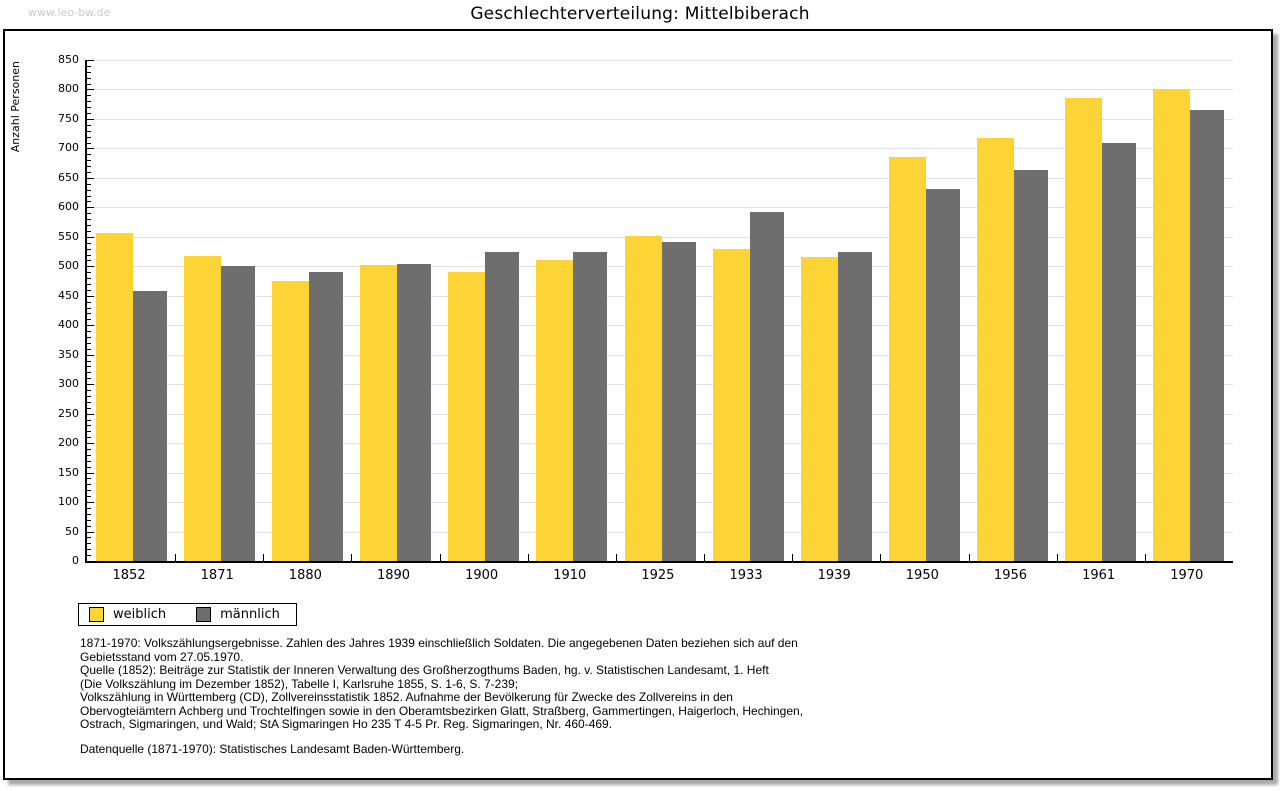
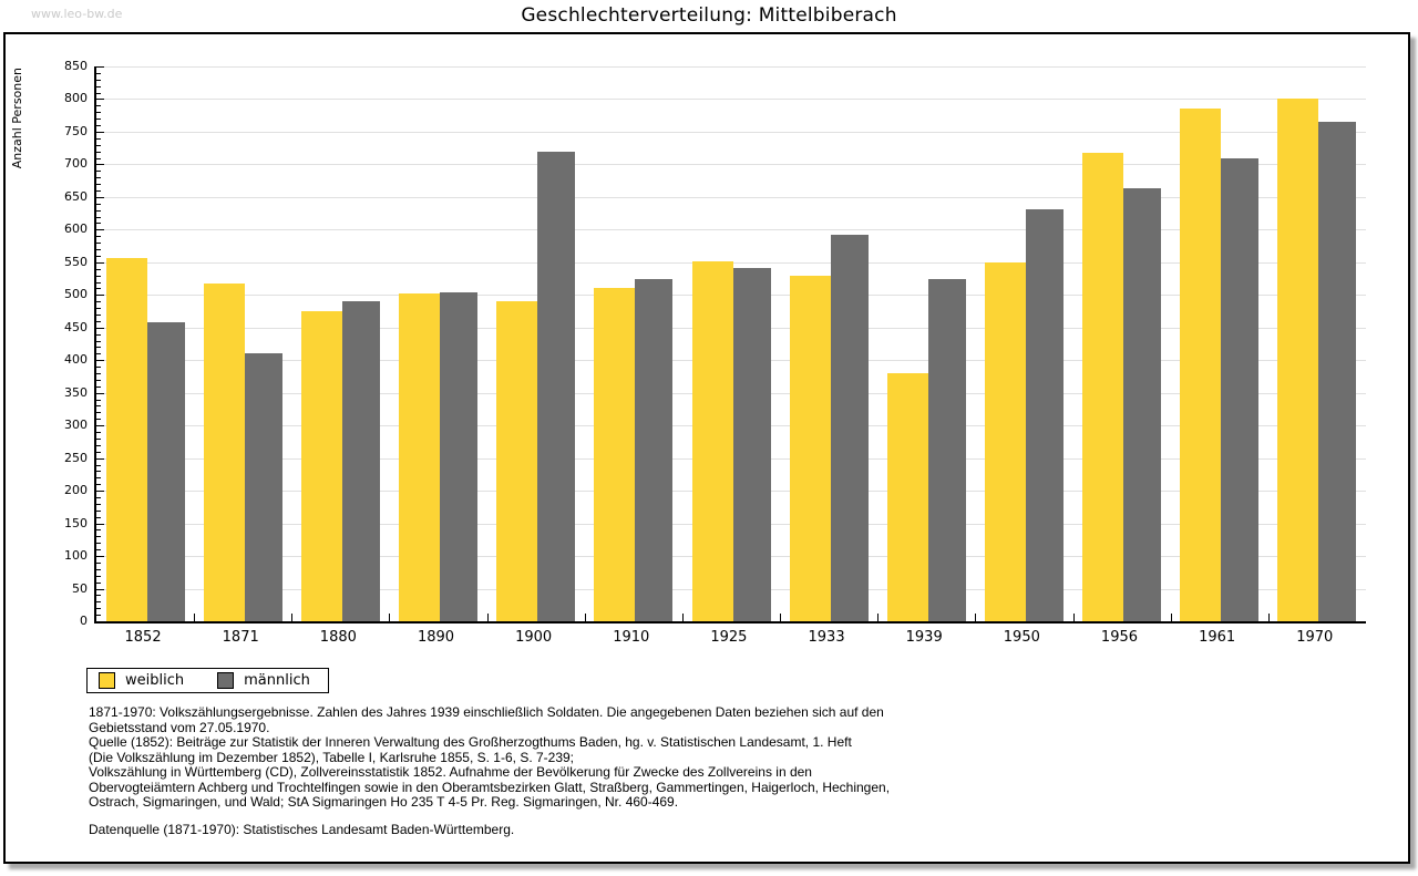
männlich/1871: 500 -> 410
männlich/1900: 520 -> 720
weiblich/1939: 520 -> 380
weiblich/1950: 680 -> 550
